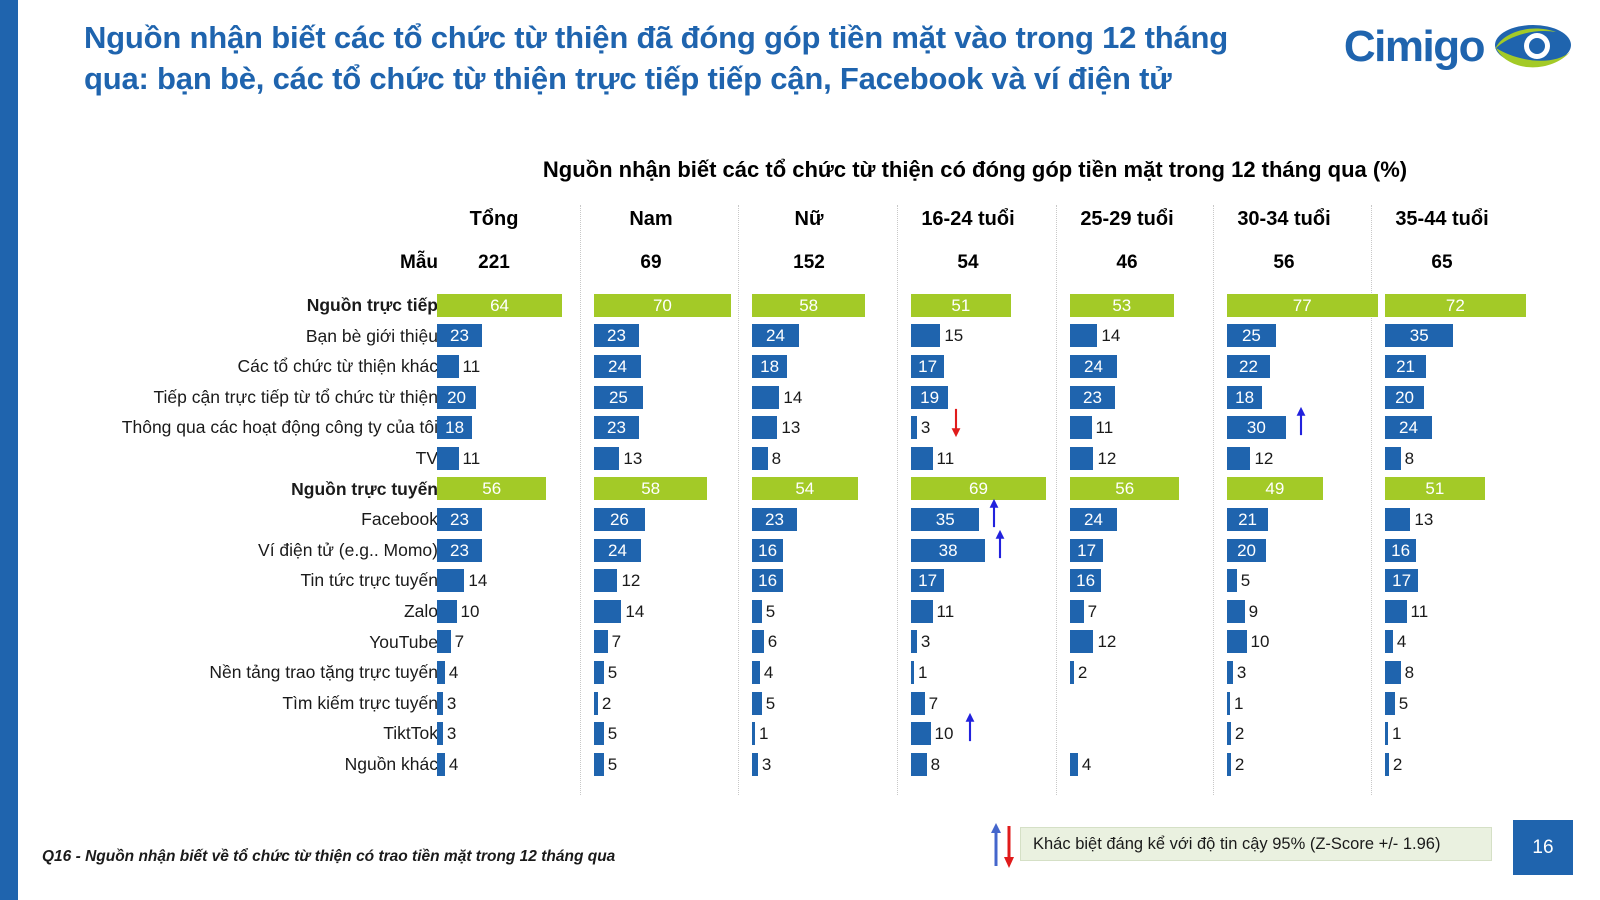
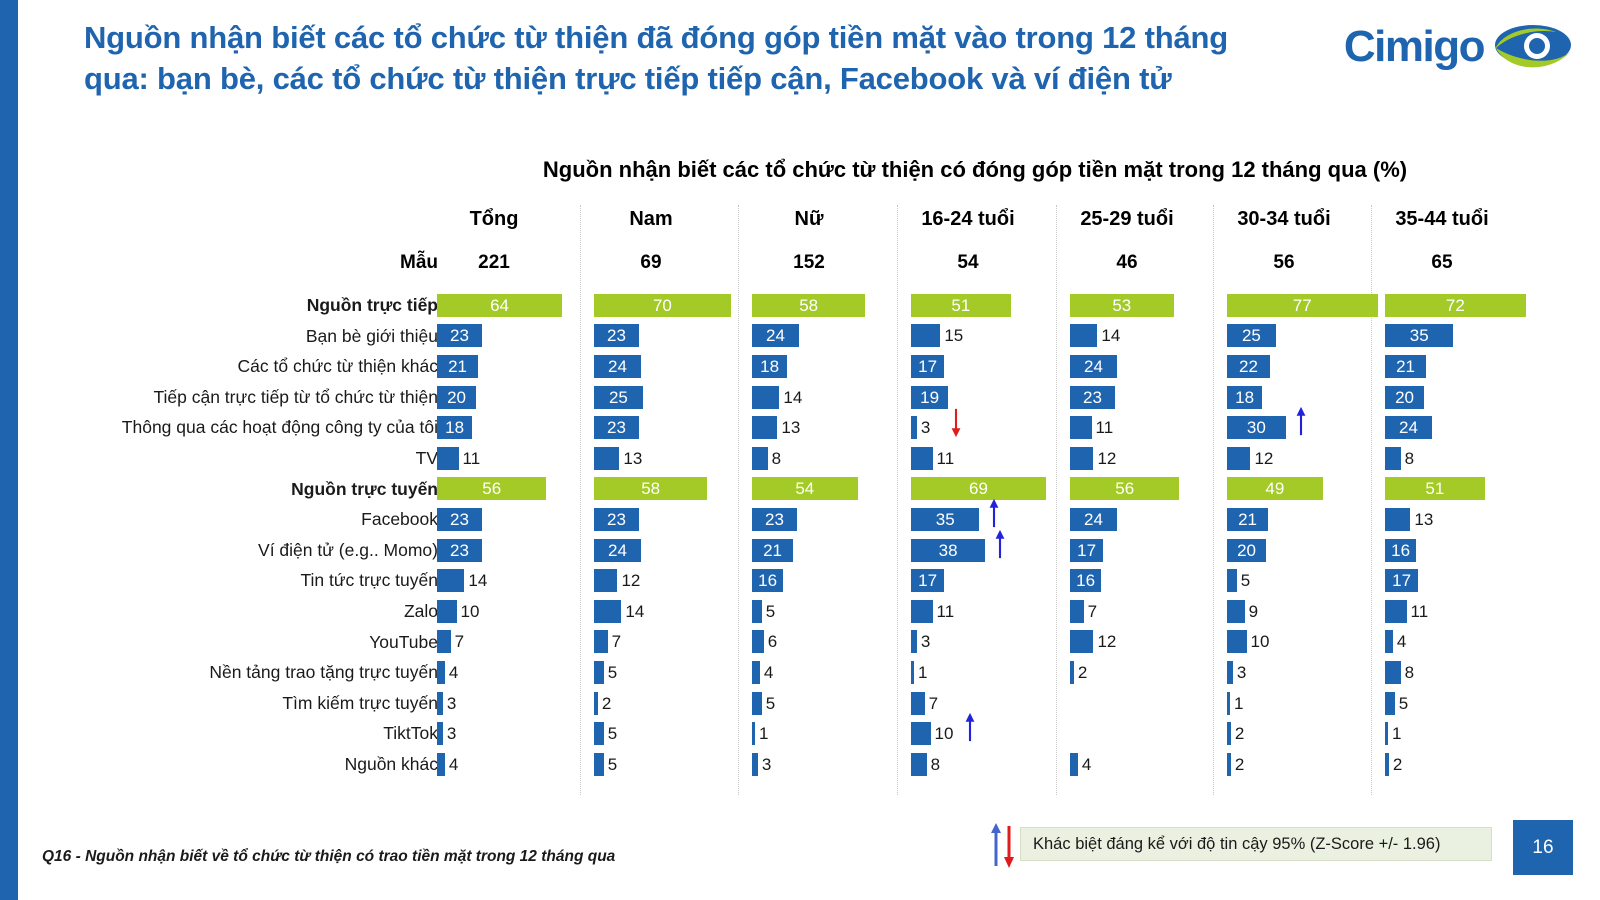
Tổng/Các tổ chức từ thiện khác: 11 -> 21
Nam/Facebook: 26 -> 23
Nữ/Ví điện tử (e.g.. Momo): 16 -> 21
